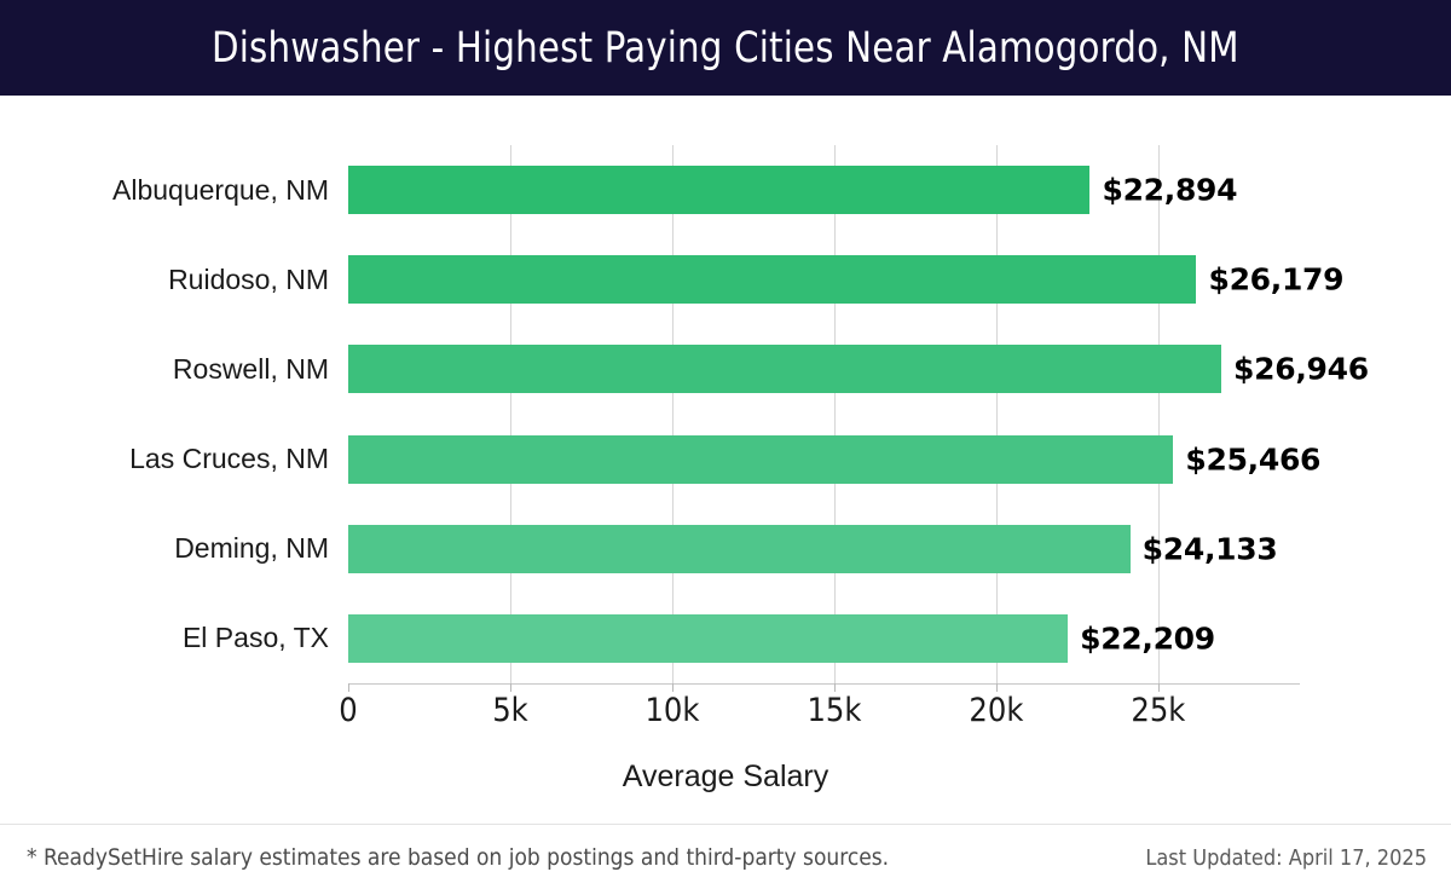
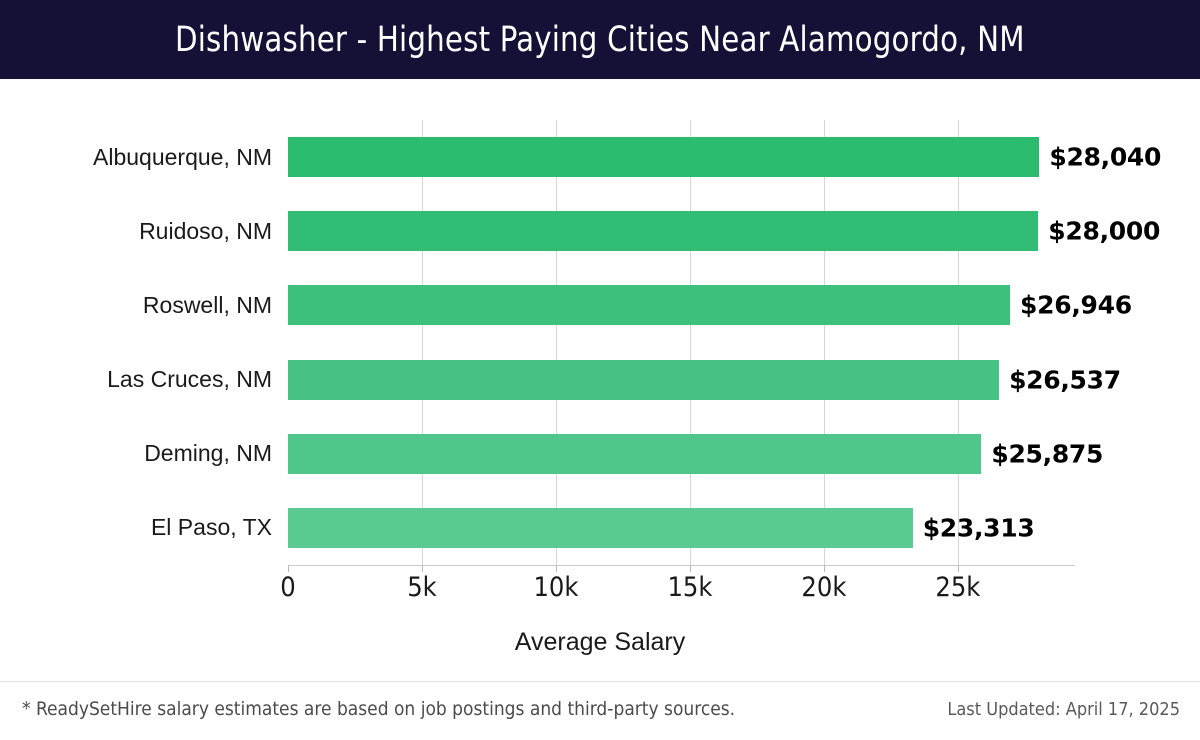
Albuquerque, NM: $22,894 -> $28,040
Ruidoso, NM: $26,179 -> $28,000
Las Cruces, NM: $25,466 -> $26,537
Deming, NM: $24,133 -> $25,875
El Paso, TX: $22,209 -> $23,313
